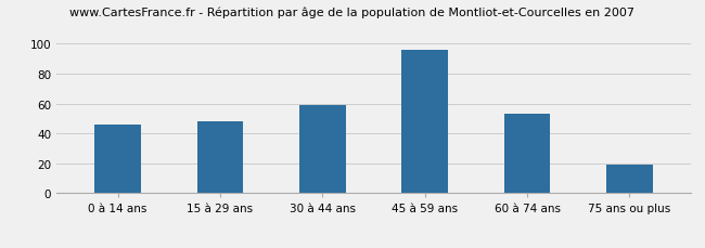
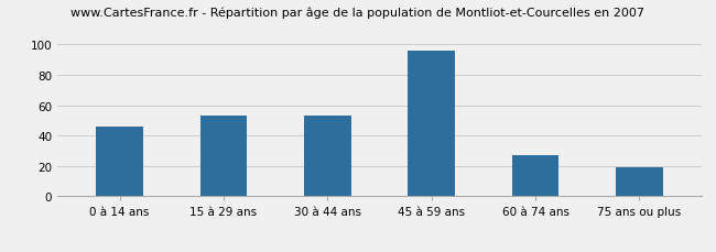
15 à 29 ans: 48 -> 53
30 à 44 ans: 59 -> 53
60 à 74 ans: 53 -> 27
